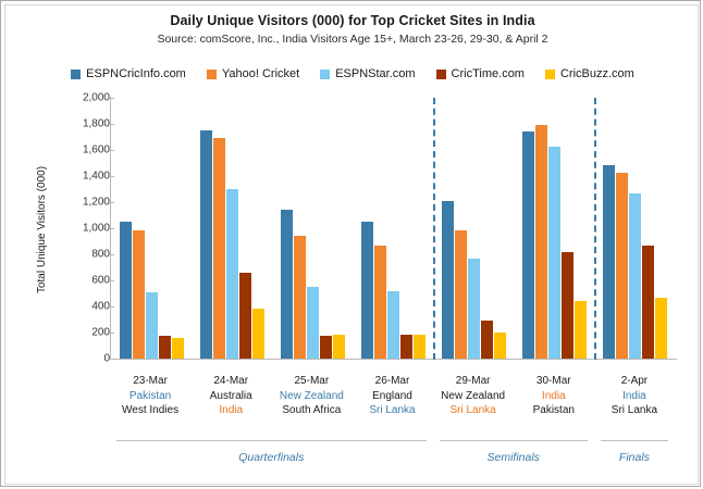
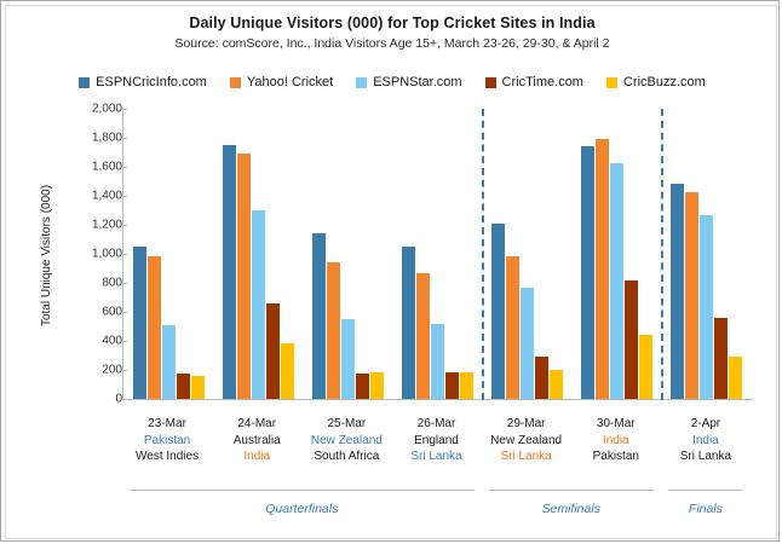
CricTime.com/2-Apr: 870 -> 560
CricBuzz.com/2-Apr: 470 -> 290
